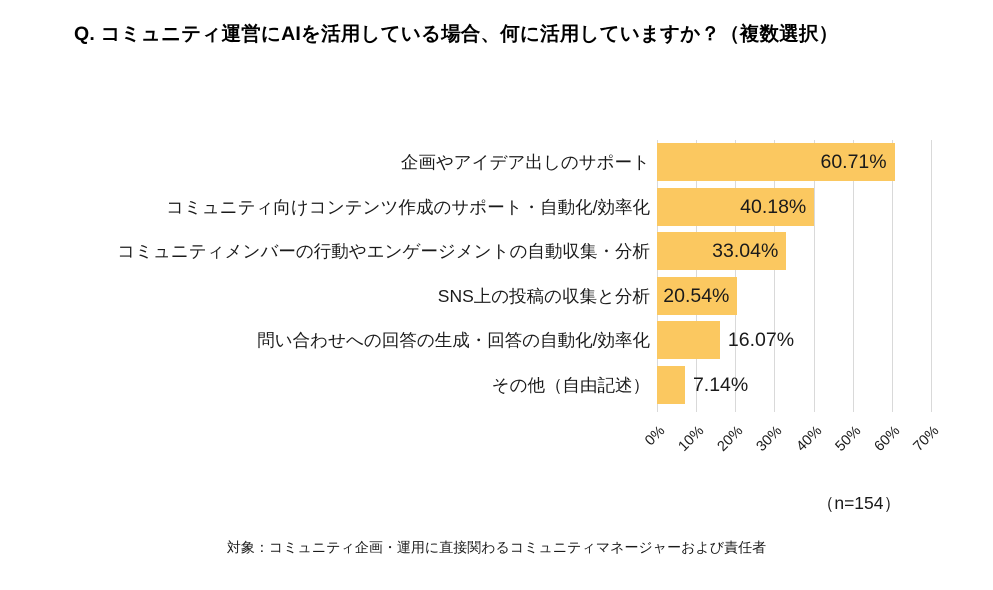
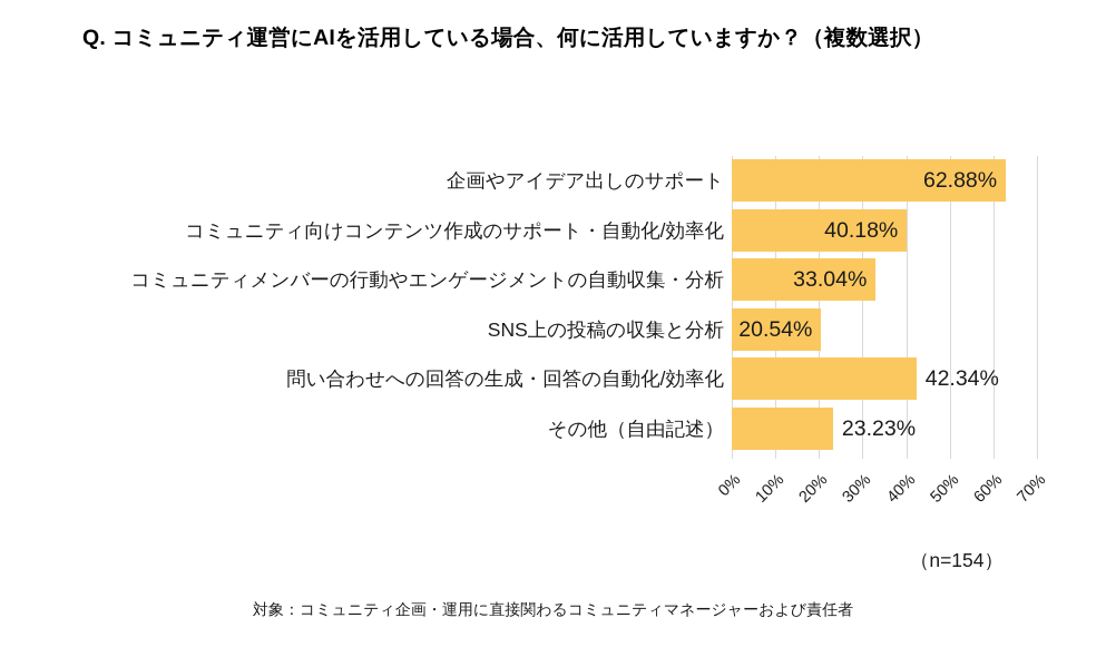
企画やアイデア出しのサポート: 60.71% -> 62.88%
問い合わせへの回答の生成・回答の自動化/効率化: 16.07% -> 42.34%
その他（自由記述）: 7.14% -> 23.23%
